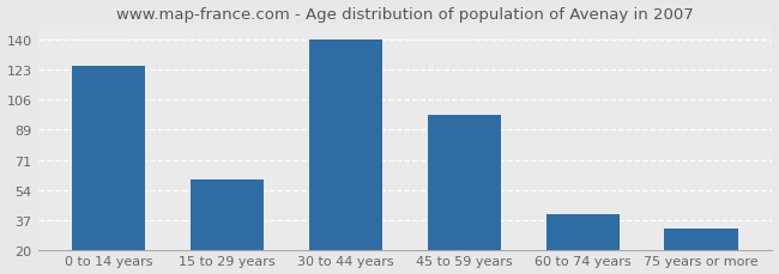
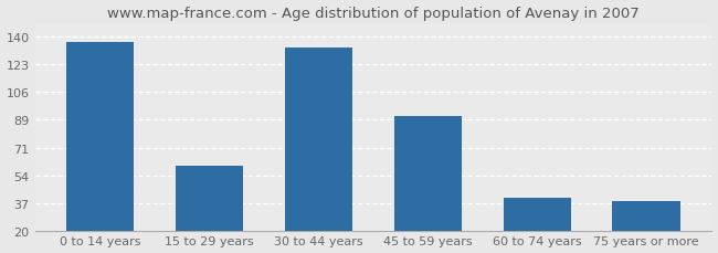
0 to 14 years: 125 -> 137
30 to 44 years: 140 -> 133
45 to 59 years: 97 -> 91
75 years or more: 32 -> 38
